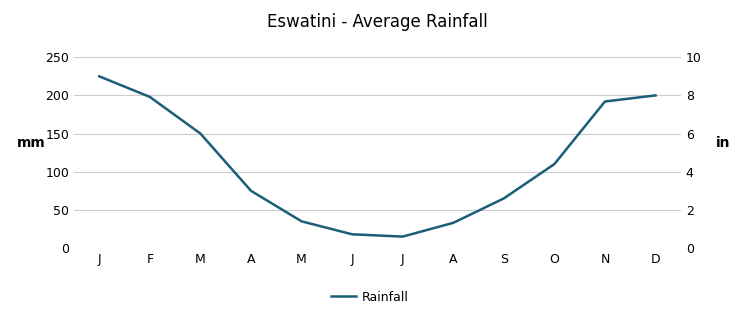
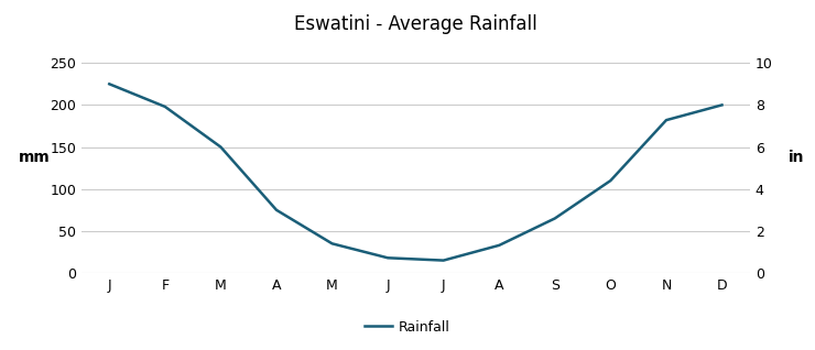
N: 192 -> 182
